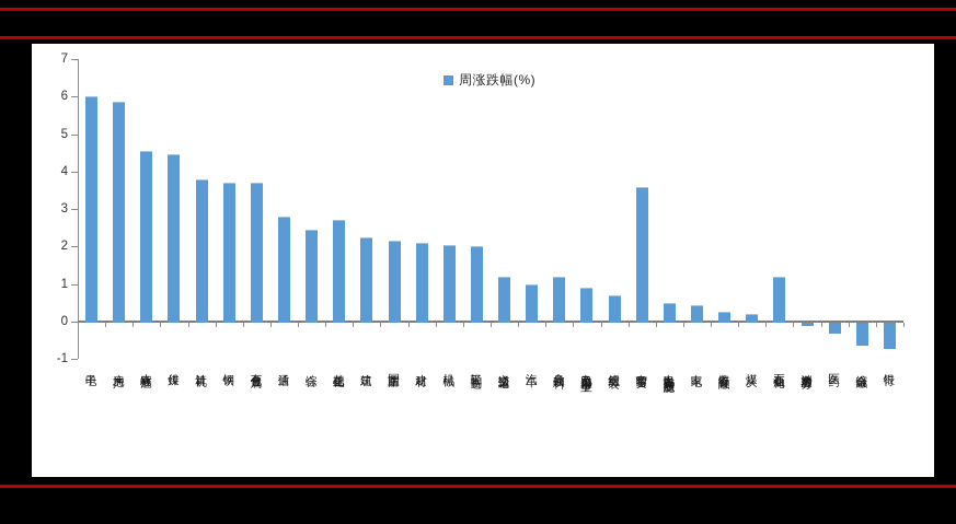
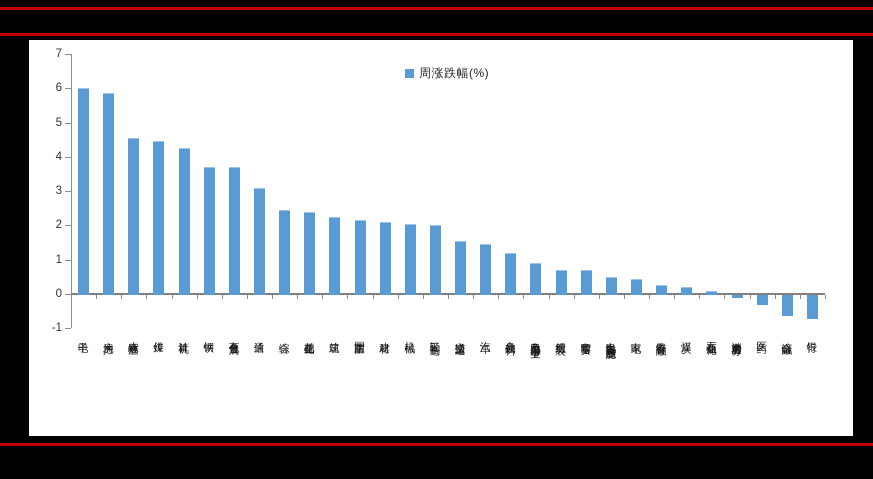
计算机: 3.8 -> 4.2
通信: 2.8 -> 3.1
基础化工: 2.7 -> 2.4
交通运输: 1.2 -> 1.6
汽车: 1.0 -> 1.4
商贸零售: 3.6 -> 0.7
石油石化: 1.2 -> 0.1
